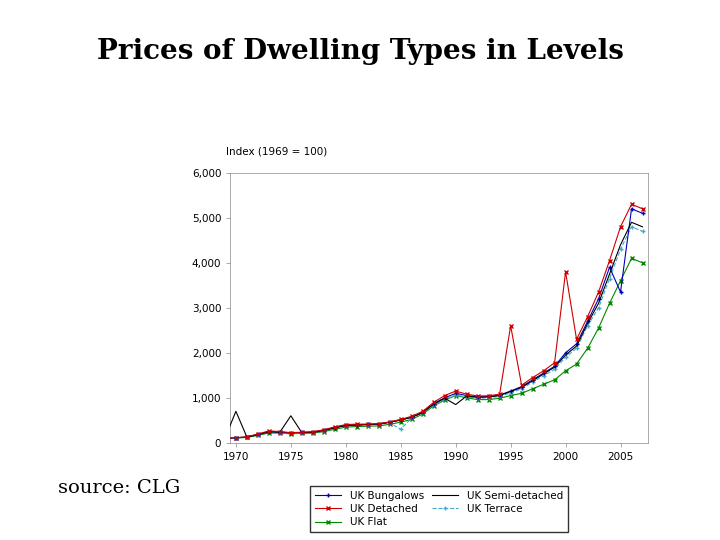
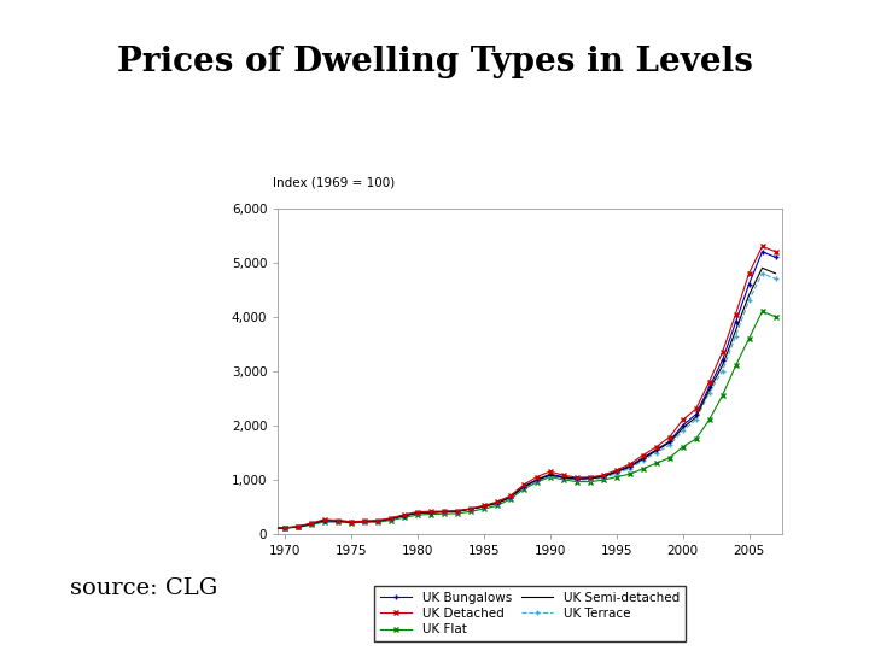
UK Semi-detached/1970: 700 -> 110
UK Semi-detached/1975: 600 -> 220
UK Terrace/1985: 300 -> 500
UK Semi-detached/1990: 850 -> 1,080
UK Detached/1995: 2,600 -> 1,180
UK Detached/2000: 3,800 -> 2,100
UK Bungalows/2005: 3,350 -> 4,600
